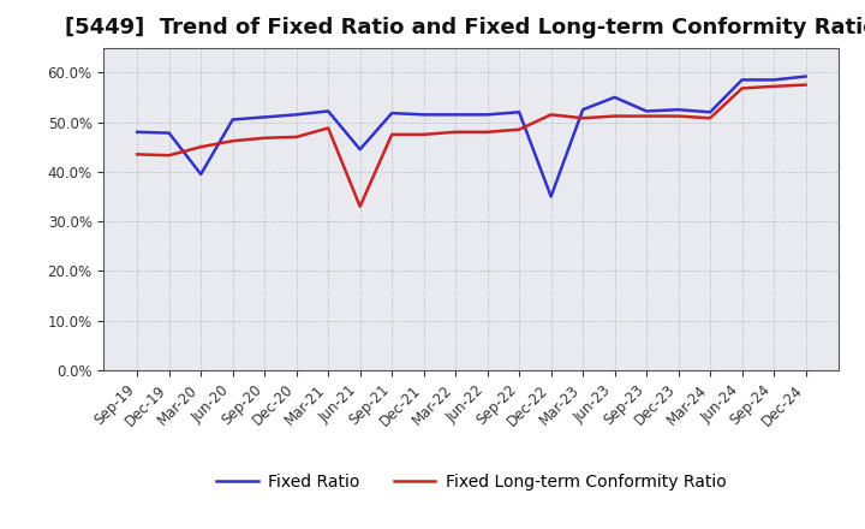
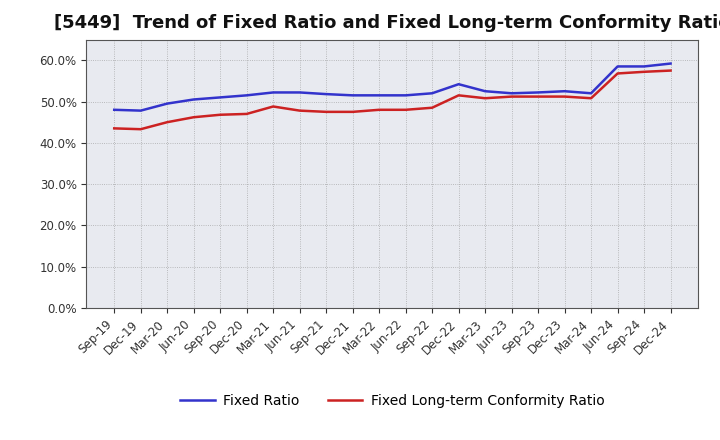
Fixed Ratio/Mar-20: 39.5% -> 49.5%
Fixed Ratio/Jun-21: 44.5% -> 52.2%
Fixed Long-term Conformity Ratio/Jun-21: 33.0% -> 47.8%
Fixed Ratio/Dec-22: 35.0% -> 54.2%
Fixed Ratio/Jun-23: 55.0% -> 52.0%
